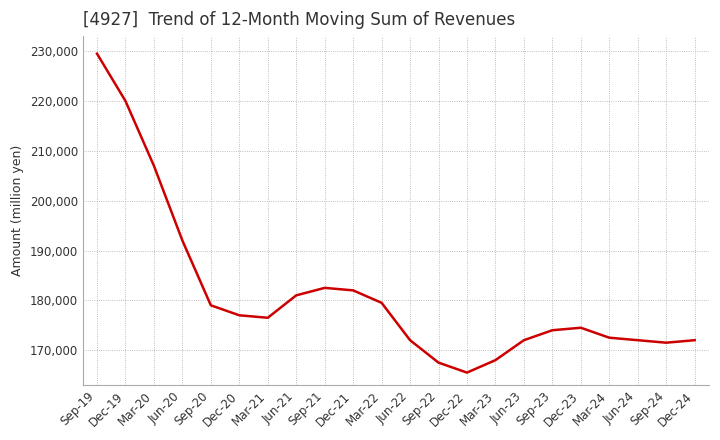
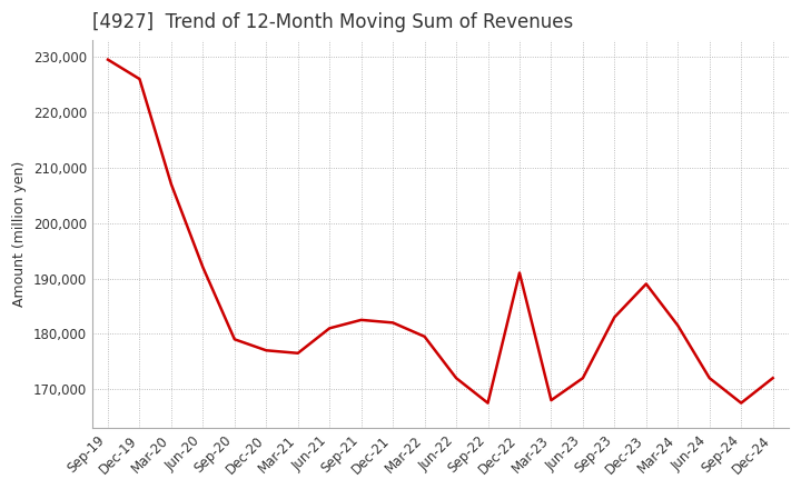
Dec-19: 220,000 -> 226,000
Dec-22: 165,500 -> 191,000
Sep-23: 174,000 -> 183,000
Dec-23: 174,500 -> 189,000
Mar-24: 172,500 -> 181,500
Sep-24: 171,500 -> 167,500
